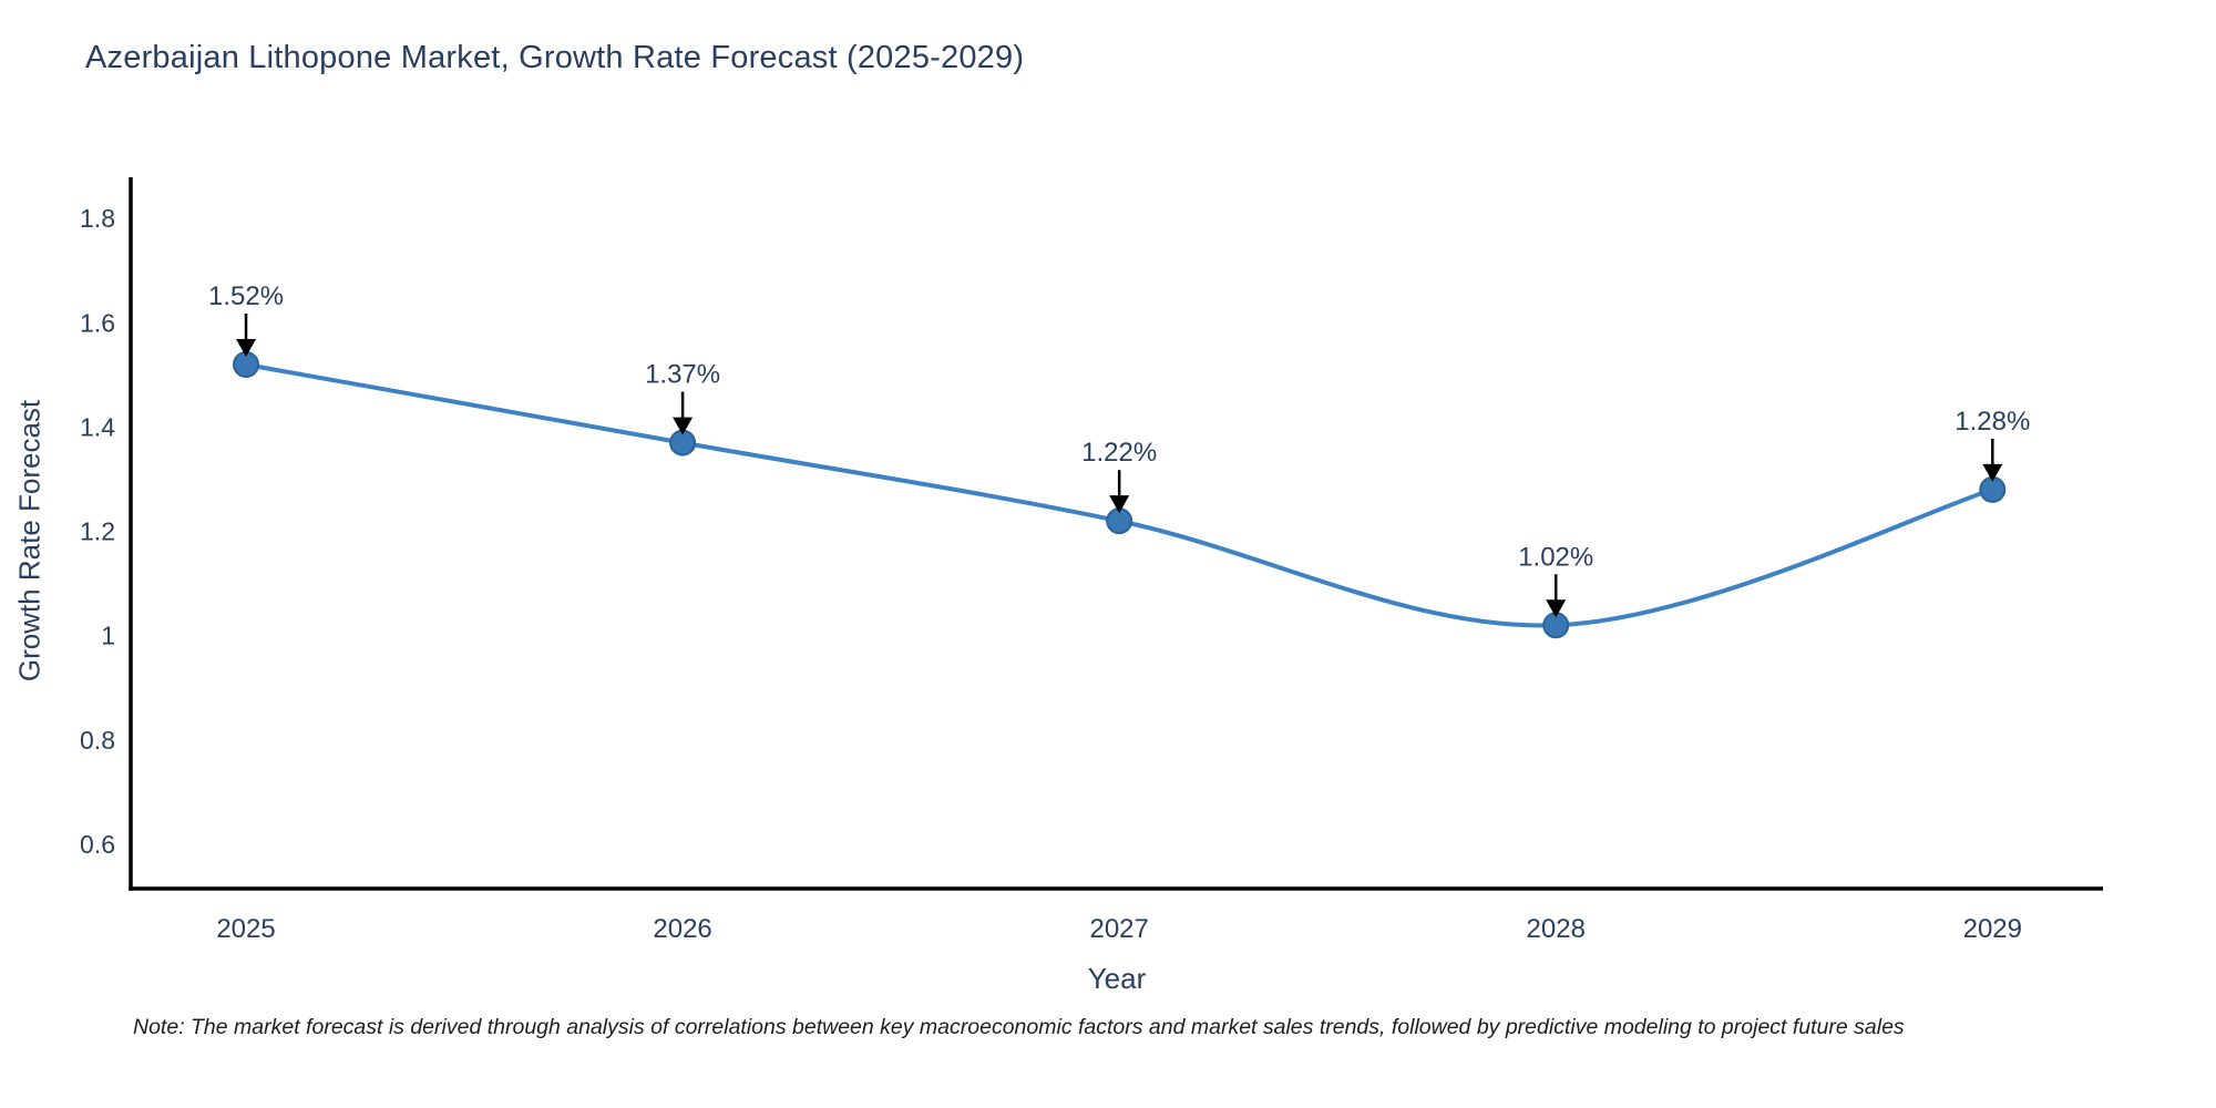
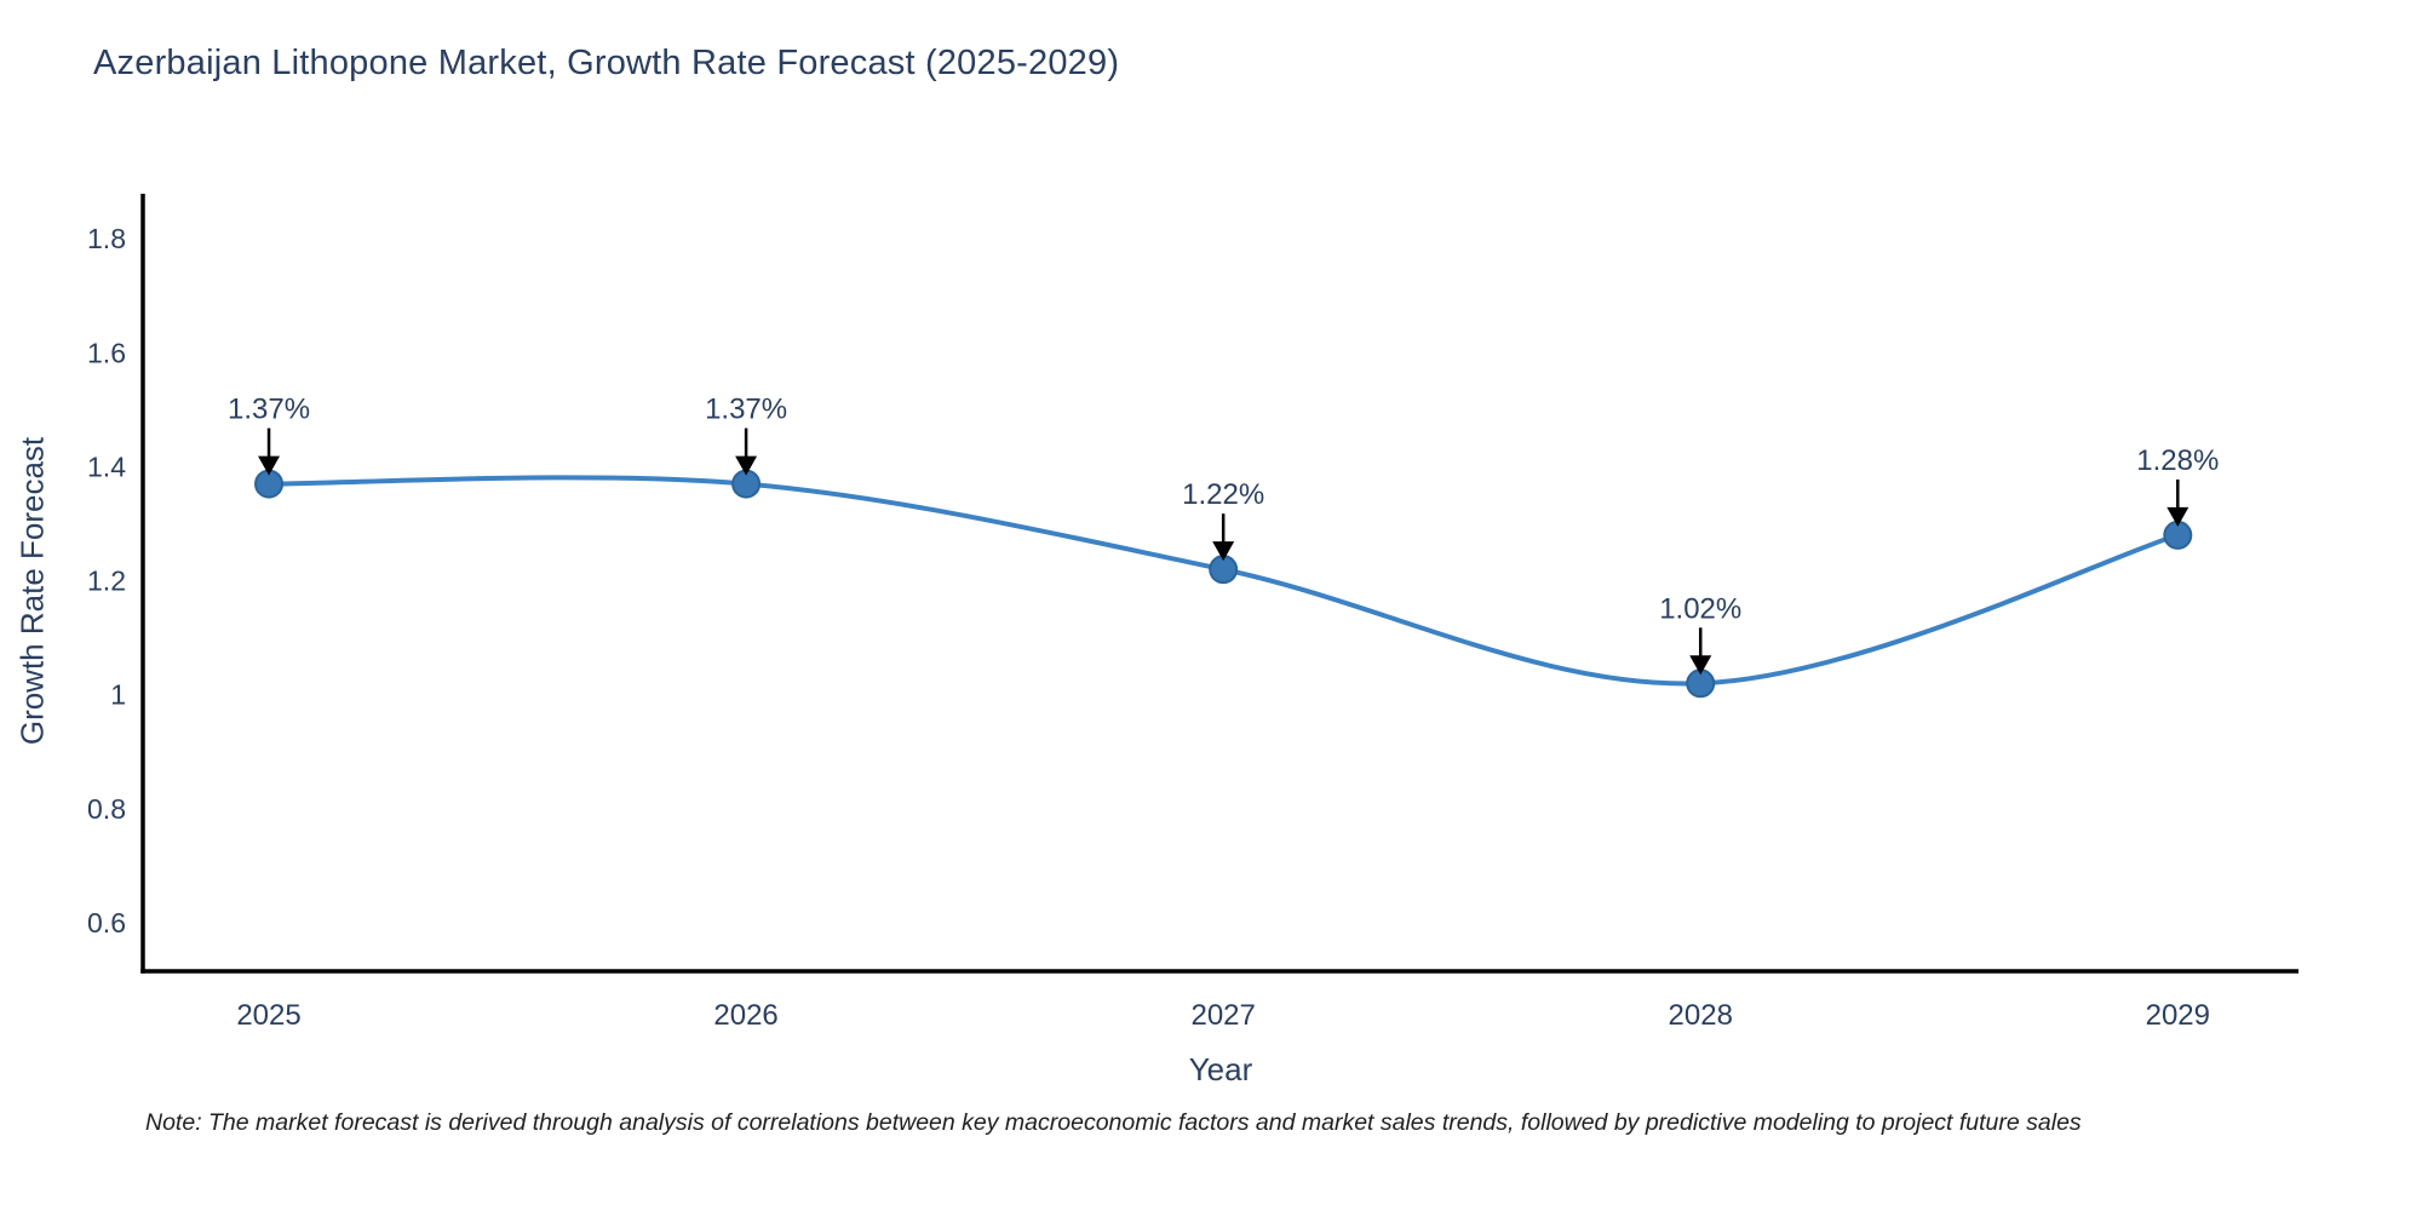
2025: 1.52% -> 1.37%
